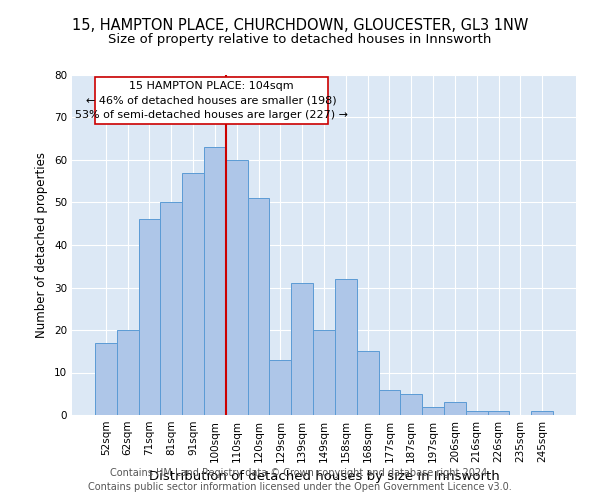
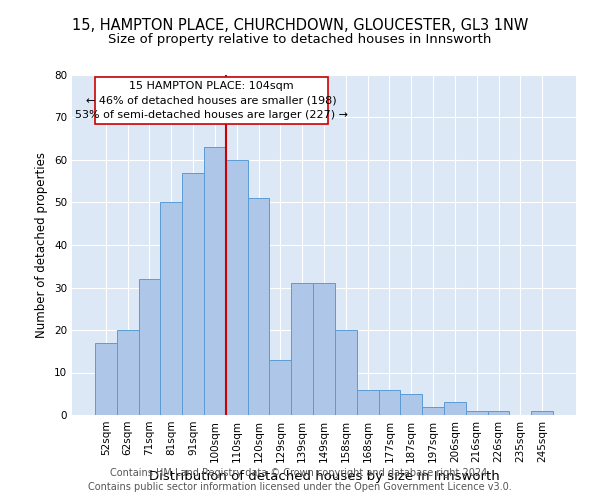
71sqm: 46 -> 32
149sqm: 20 -> 31
158sqm: 32 -> 20
168sqm: 15 -> 6
